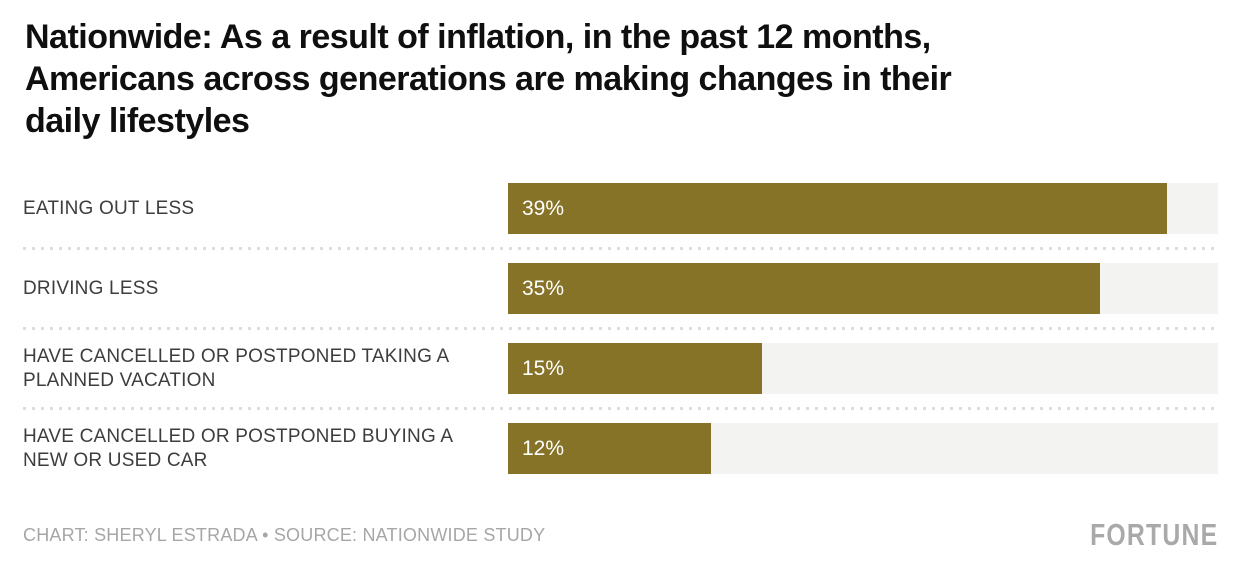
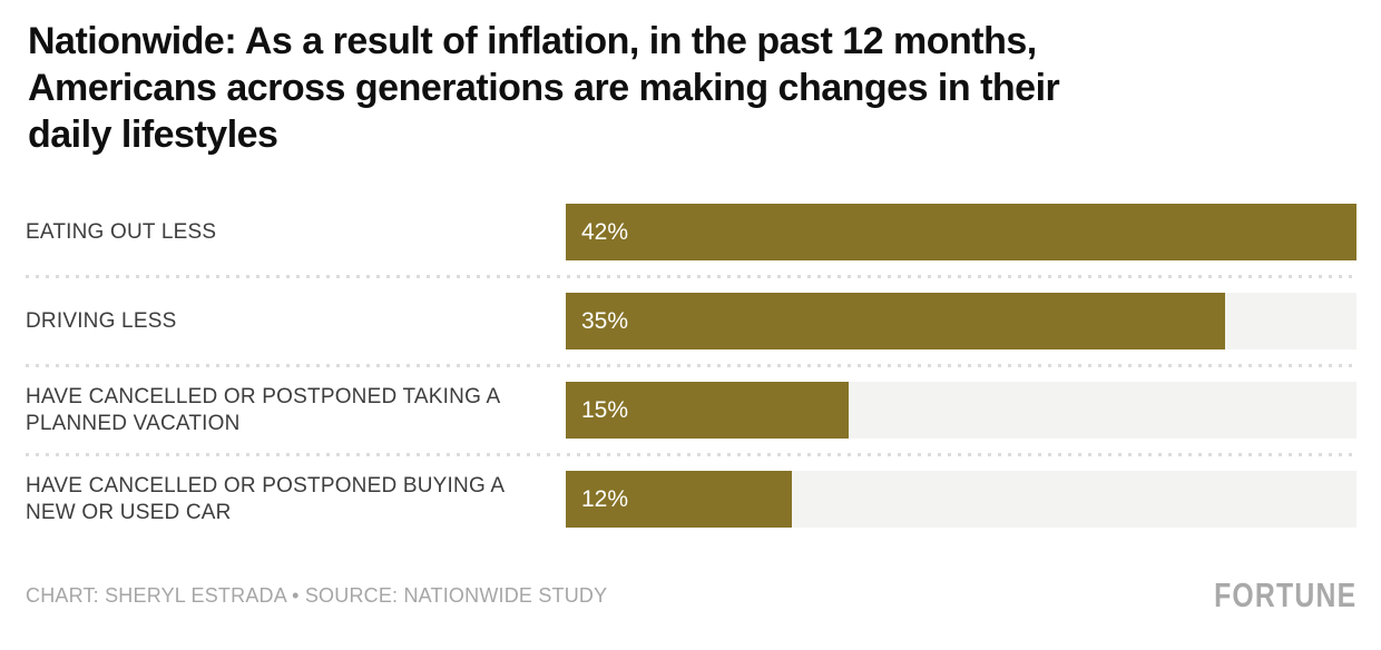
EATING OUT LESS: 39% -> 42%
